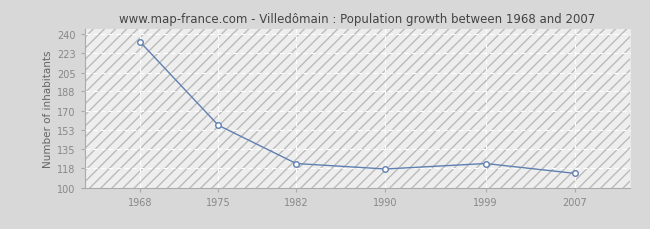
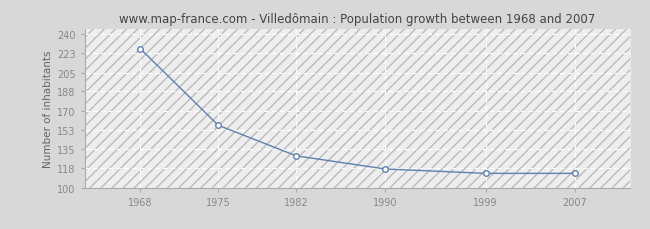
1968: 233 -> 227
1982: 122 -> 129
1999: 122 -> 113
